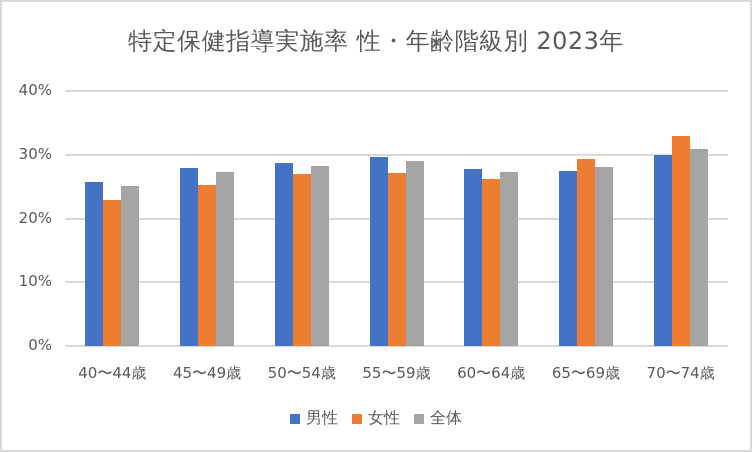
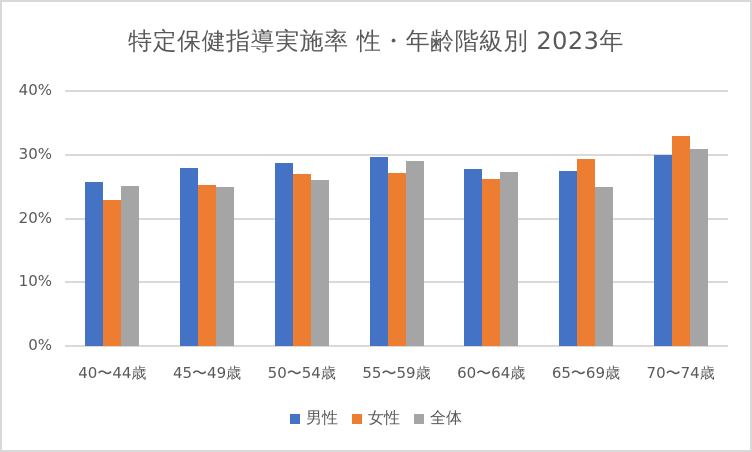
全体/45〜49歳: 27% -> 25%
全体/50〜54歳: 28% -> 26%
全体/65〜69歳: 28% -> 25%
